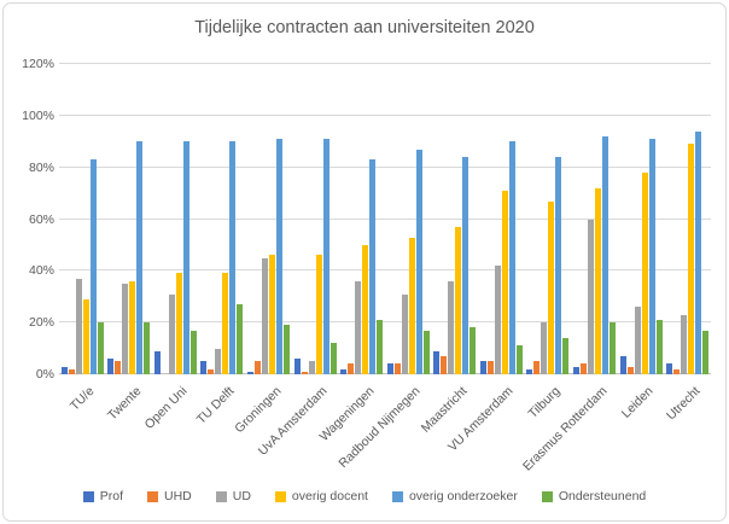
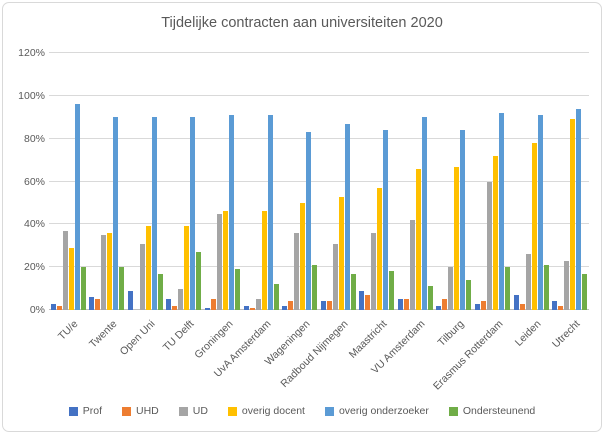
overig onderzoeker/TU/e: 83% -> 96%
Prof/UvA Amsterdam: 6% -> 2%
overig docent/VU Amsterdam: 71% -> 66%
